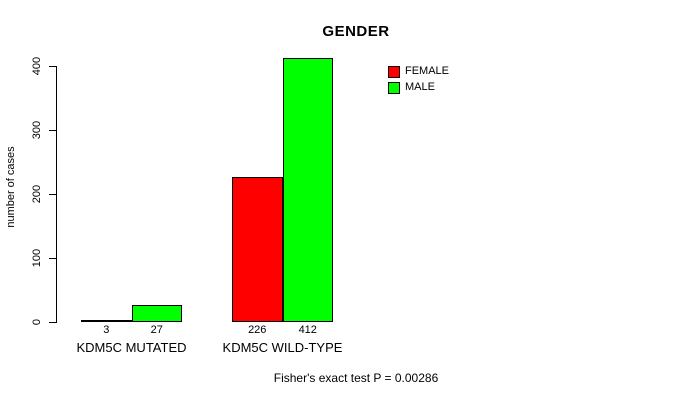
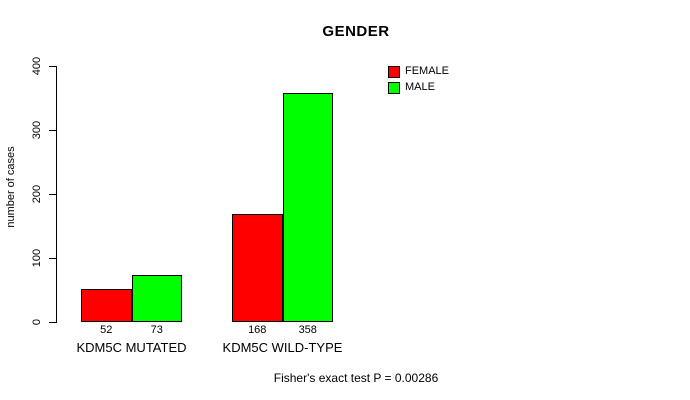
FEMALE/KDM5C MUTATED: 3 -> 52
MALE/KDM5C MUTATED: 27 -> 73
FEMALE/KDM5C WILD-TYPE: 226 -> 168
MALE/KDM5C WILD-TYPE: 412 -> 358
